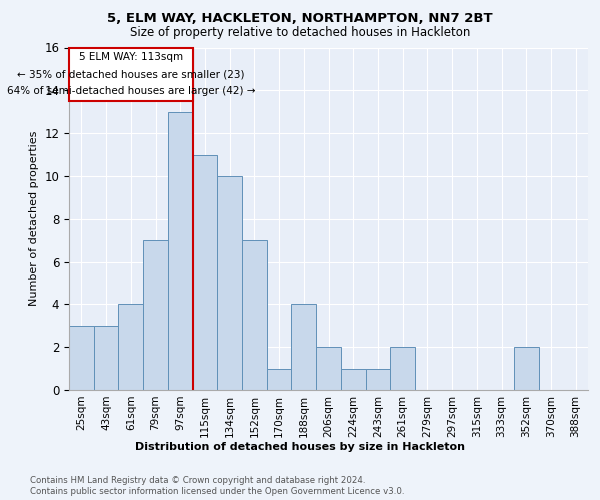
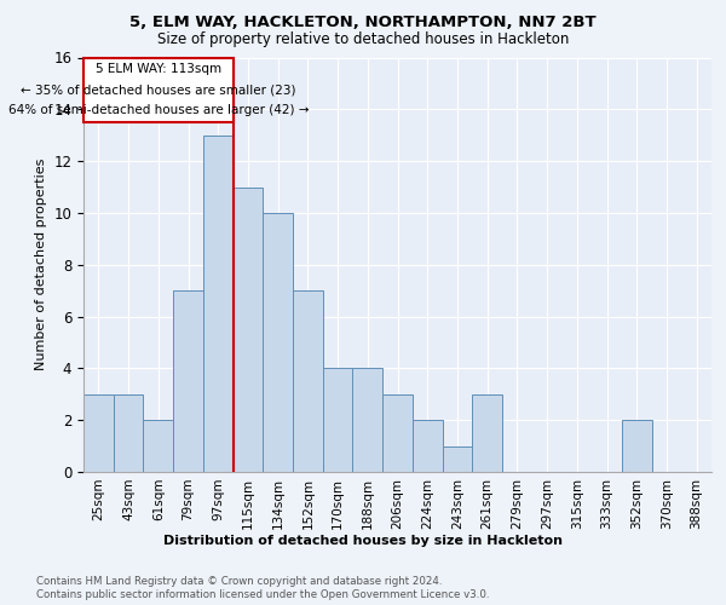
61sqm: 4 -> 2
170sqm: 1 -> 4
206sqm: 2 -> 3
224sqm: 1 -> 2
261sqm: 2 -> 3
